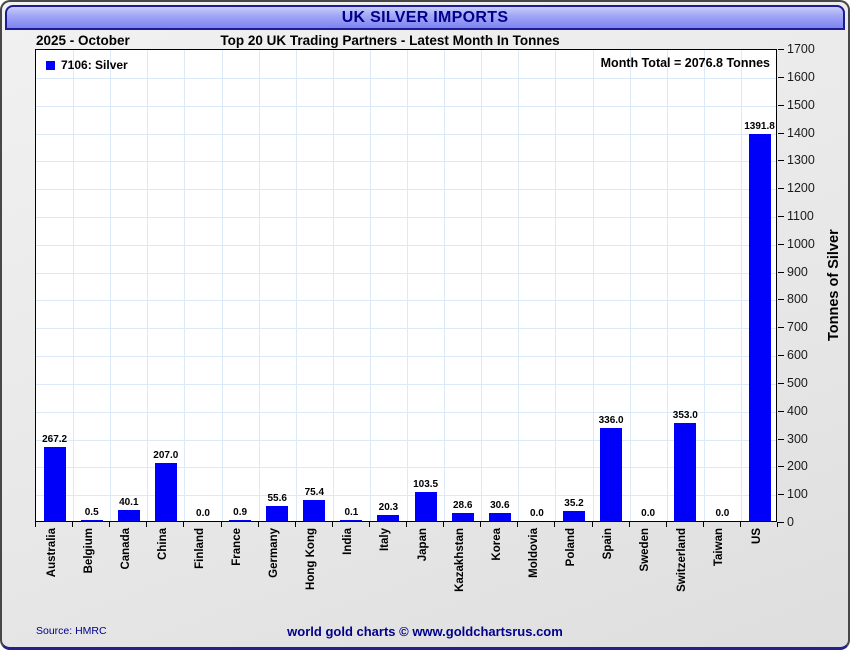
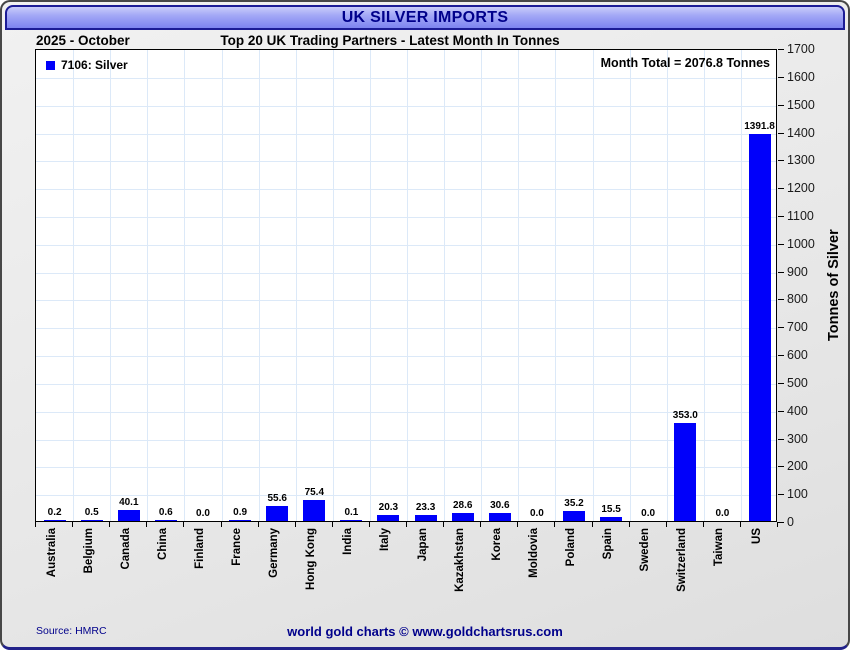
Australia: 267.2 -> 0.2
China: 207.0 -> 0.6
Japan: 103.5 -> 23.3
Spain: 336.0 -> 15.5
